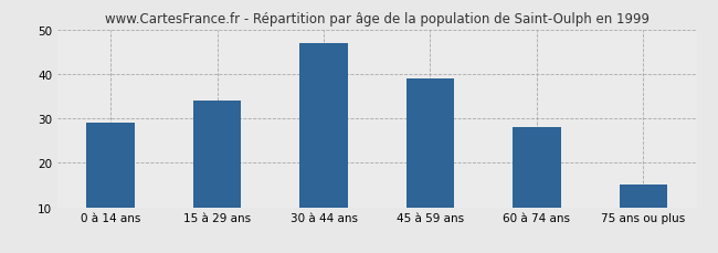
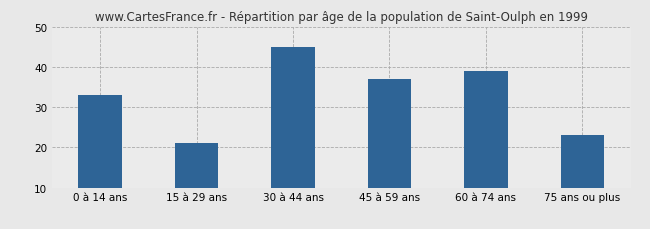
0 à 14 ans: 29 -> 33
15 à 29 ans: 34 -> 21
30 à 44 ans: 47 -> 45
45 à 59 ans: 39 -> 37
60 à 74 ans: 28 -> 39
75 ans ou plus: 15 -> 23
